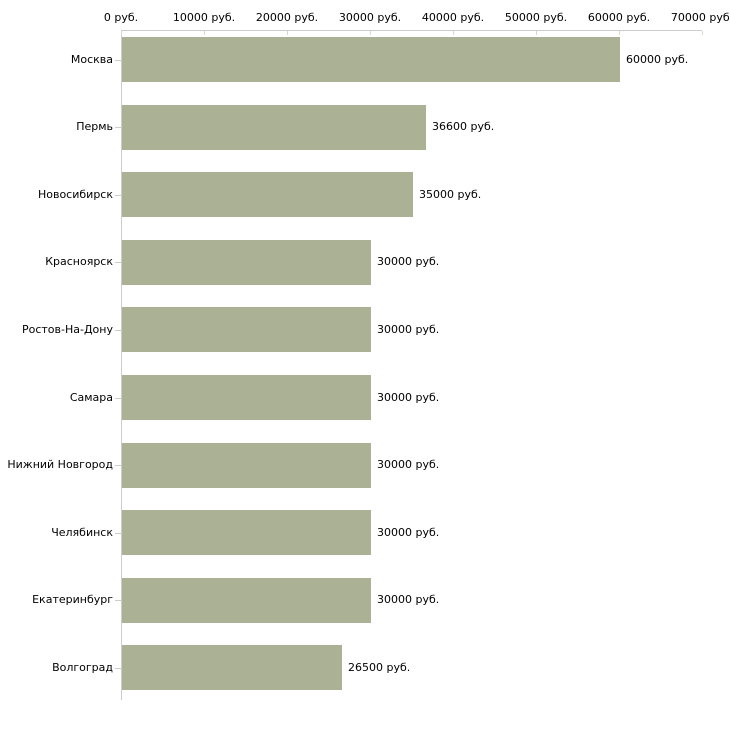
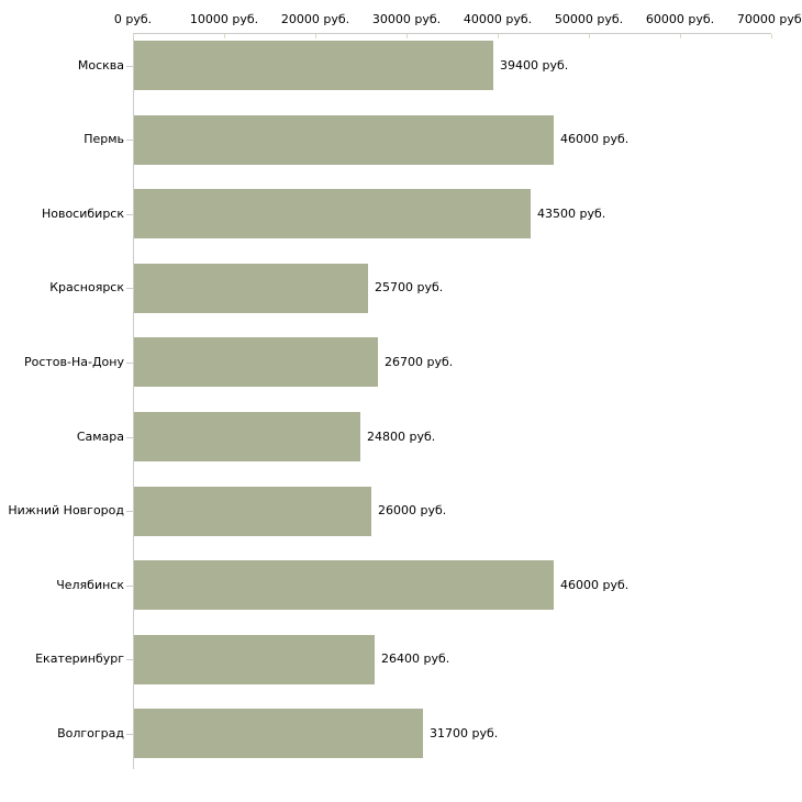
Москва: 60000 -> 39400
Пермь: 36600 -> 46000
Новосибирск: 35000 -> 43500
Красноярск: 30000 -> 25700
Ростов-На-Дону: 30000 -> 26700
Самара: 30000 -> 24800
Нижний Новгород: 30000 -> 26000
Челябинск: 30000 -> 46000
Екатеринбург: 30000 -> 26400
Волгоград: 26500 -> 31700
